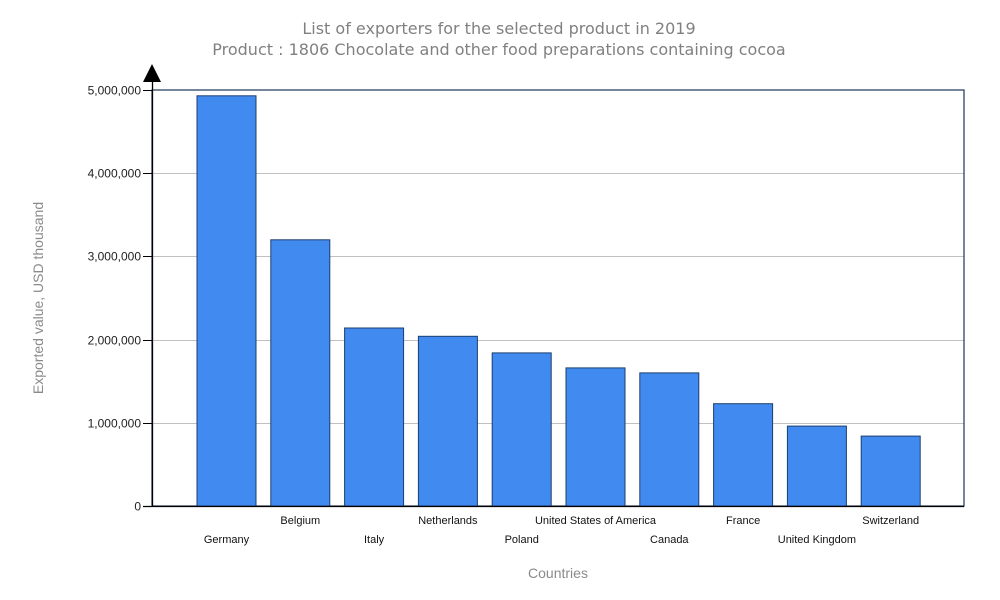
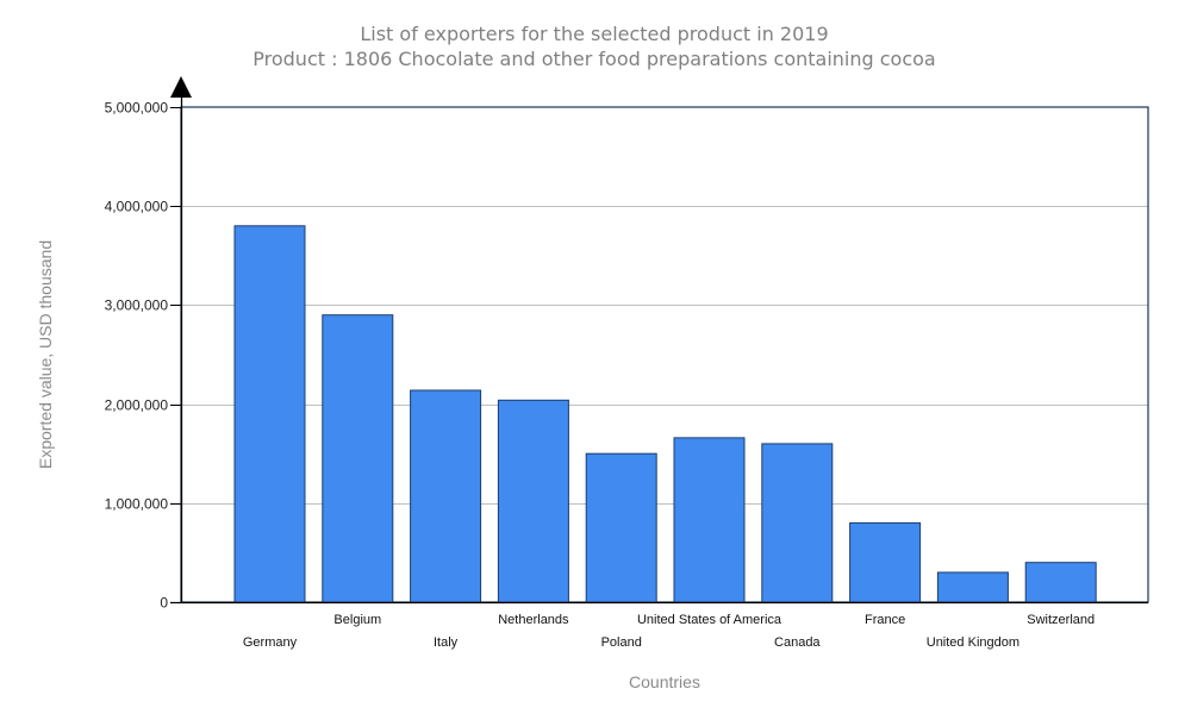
Germany: 4900000 -> 3800000
Belgium: 3200000 -> 2900000
Poland: 1800000 -> 1500000
France: 1200000 -> 800000
United Kingdom: 1000000 -> 300000
Switzerland: 800000 -> 400000
